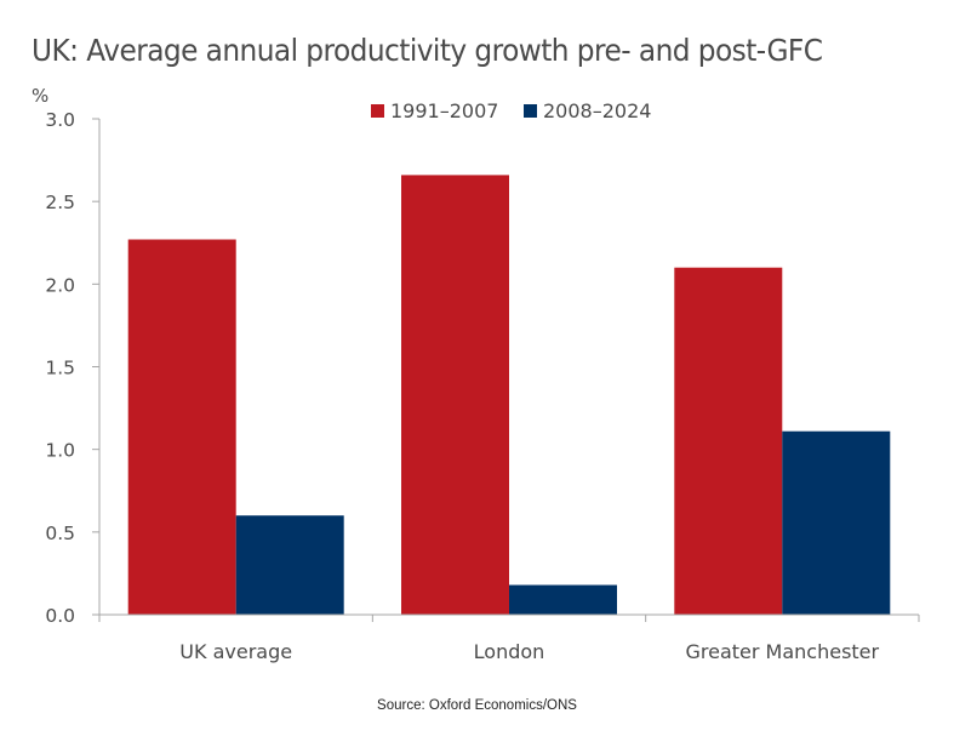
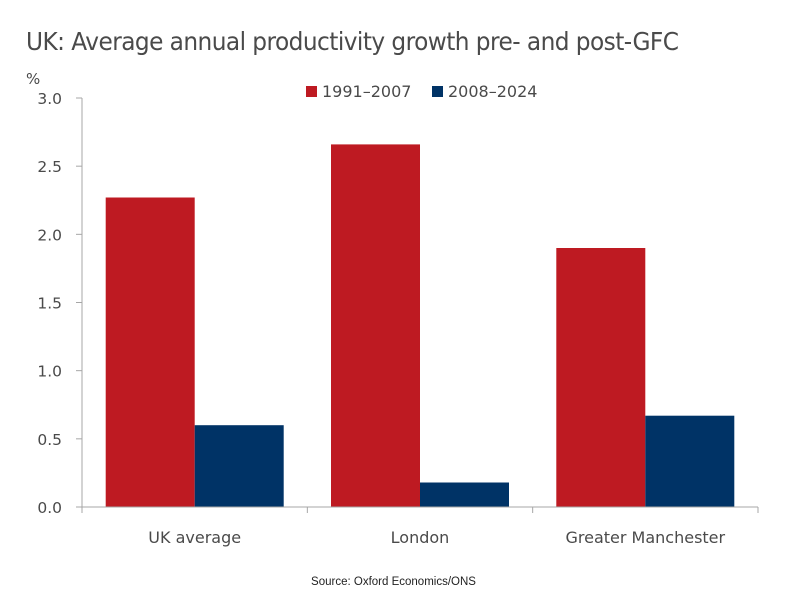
1991–2007/Greater Manchester: 2.10 -> 1.90
2008–2024/Greater Manchester: 1.11 -> 0.67
